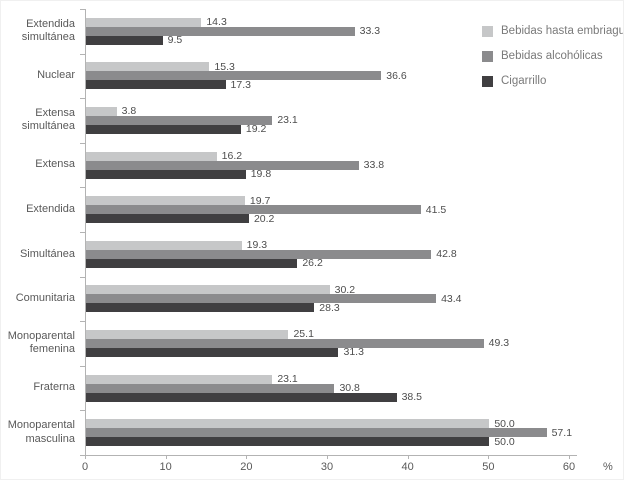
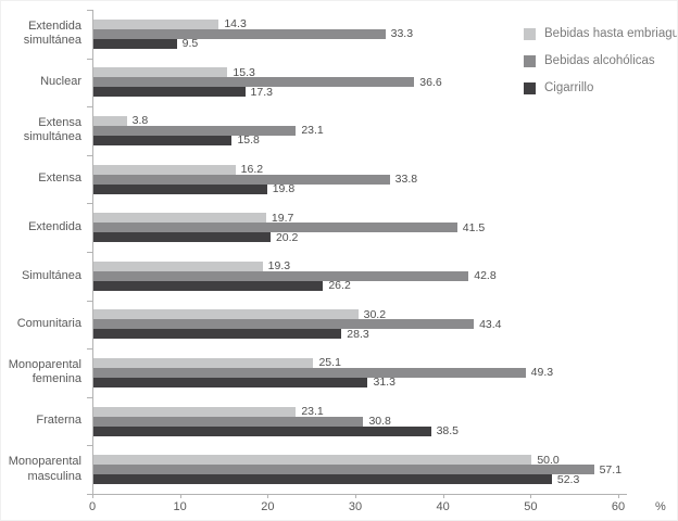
Cigarrillo/Extensa simultánea: 19.2 -> 15.8
Cigarrillo/Monoparental masculina: 50.0 -> 52.3
